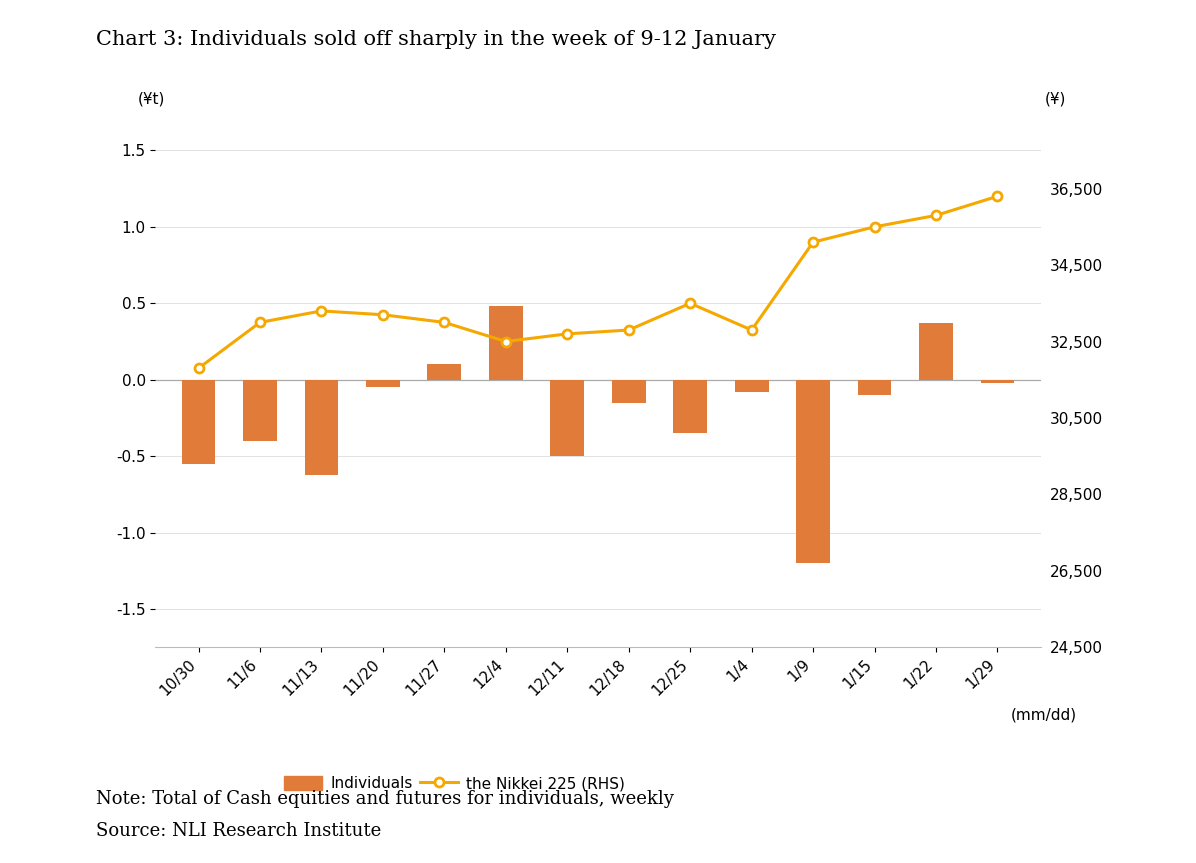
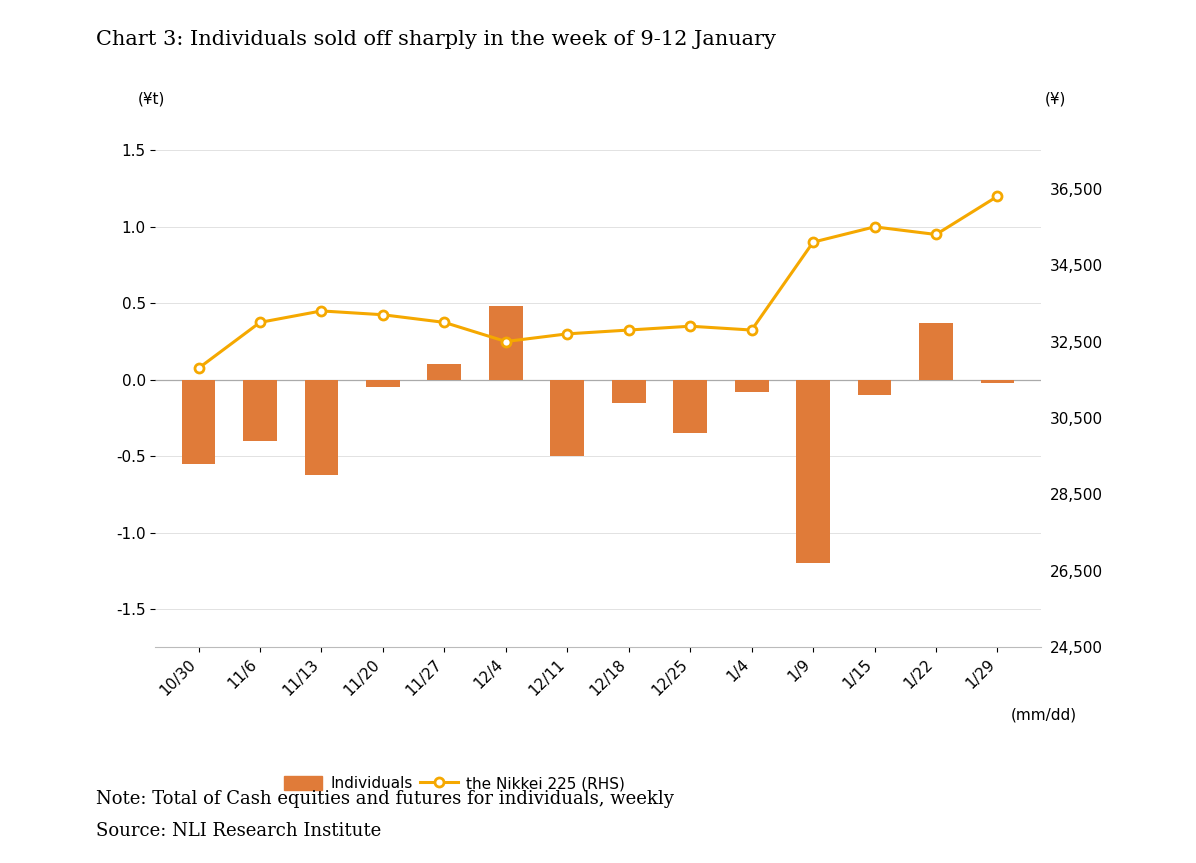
the Nikkei 225 (RHS)/12/25: 33,500 -> 32,900
the Nikkei 225 (RHS)/1/22: 35,800 -> 35,300
